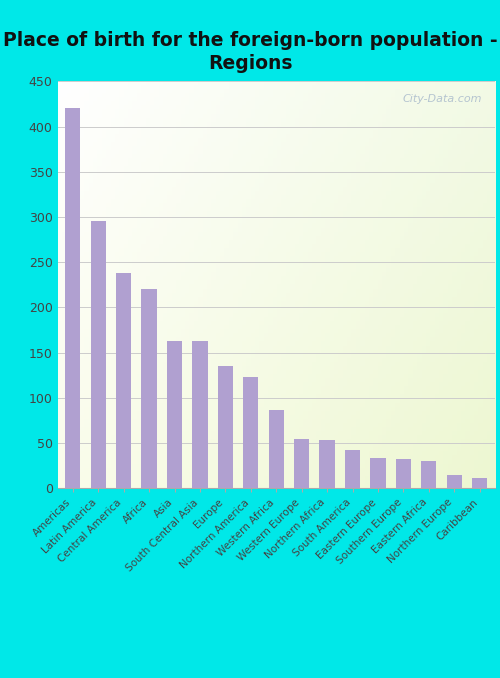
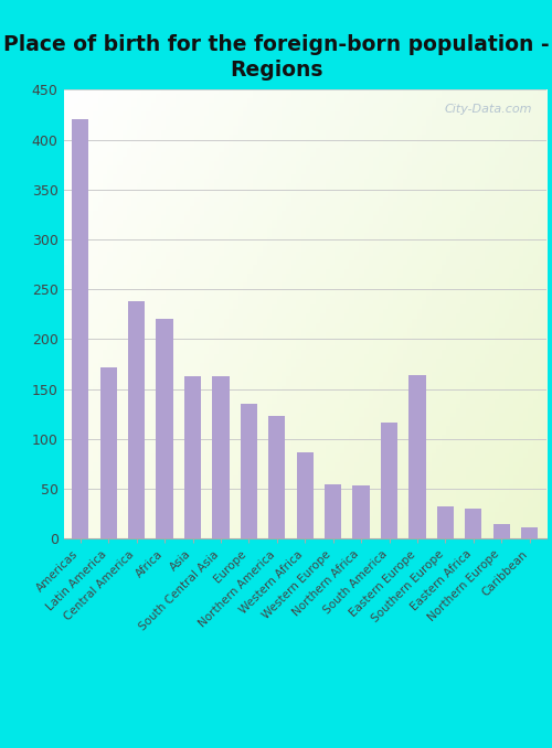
Latin America: 295 -> 172
South America: 42 -> 116
Eastern Europe: 33 -> 164
